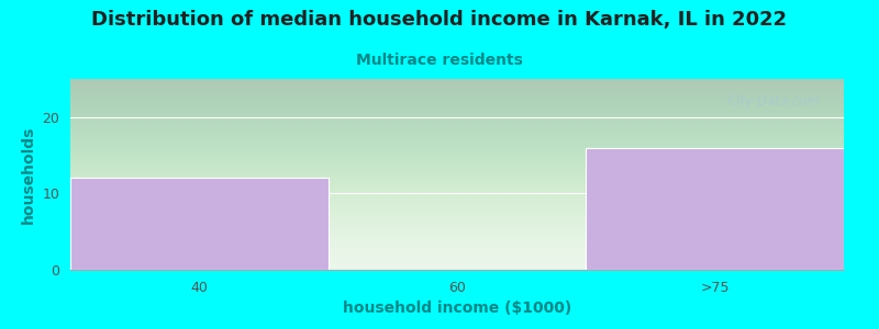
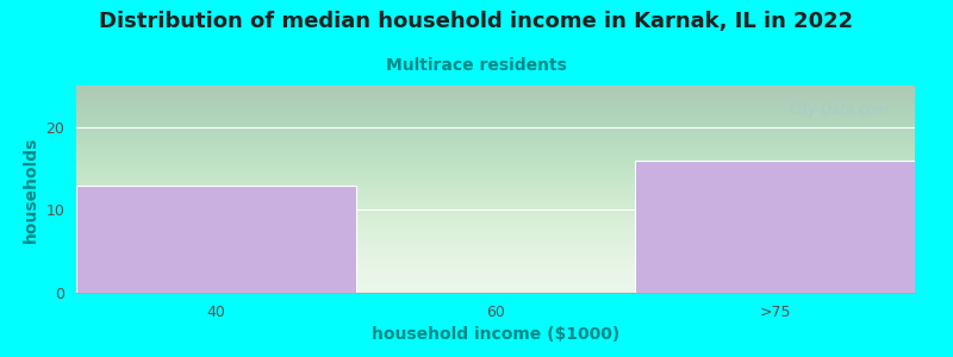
40: 12 -> 13
